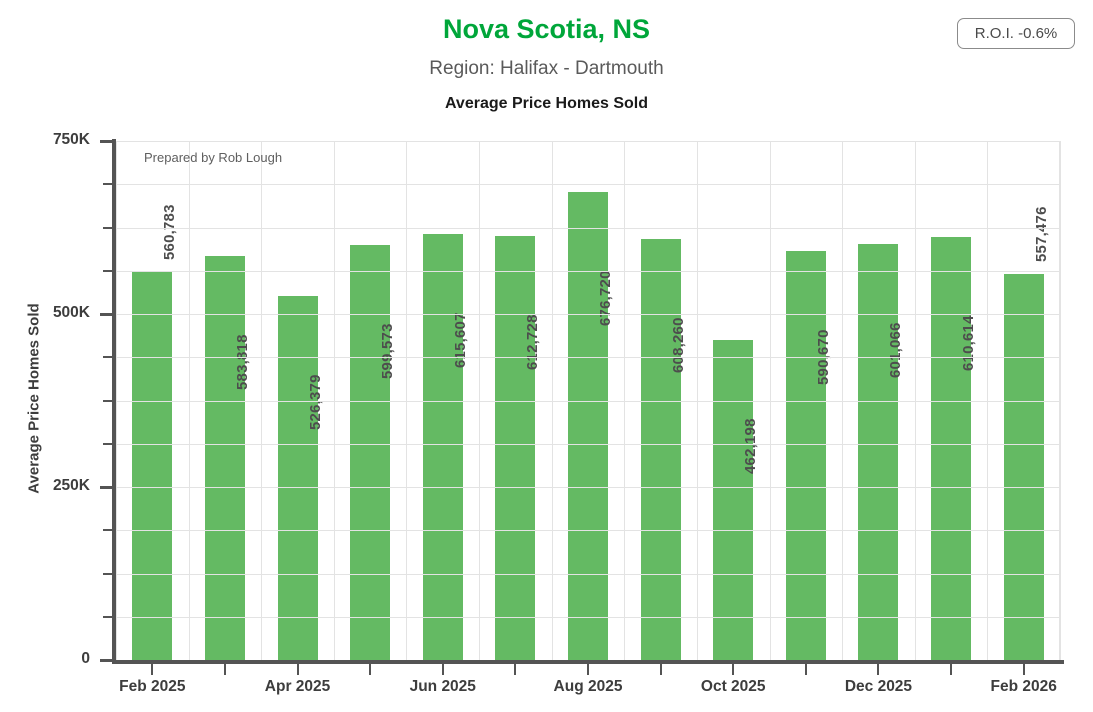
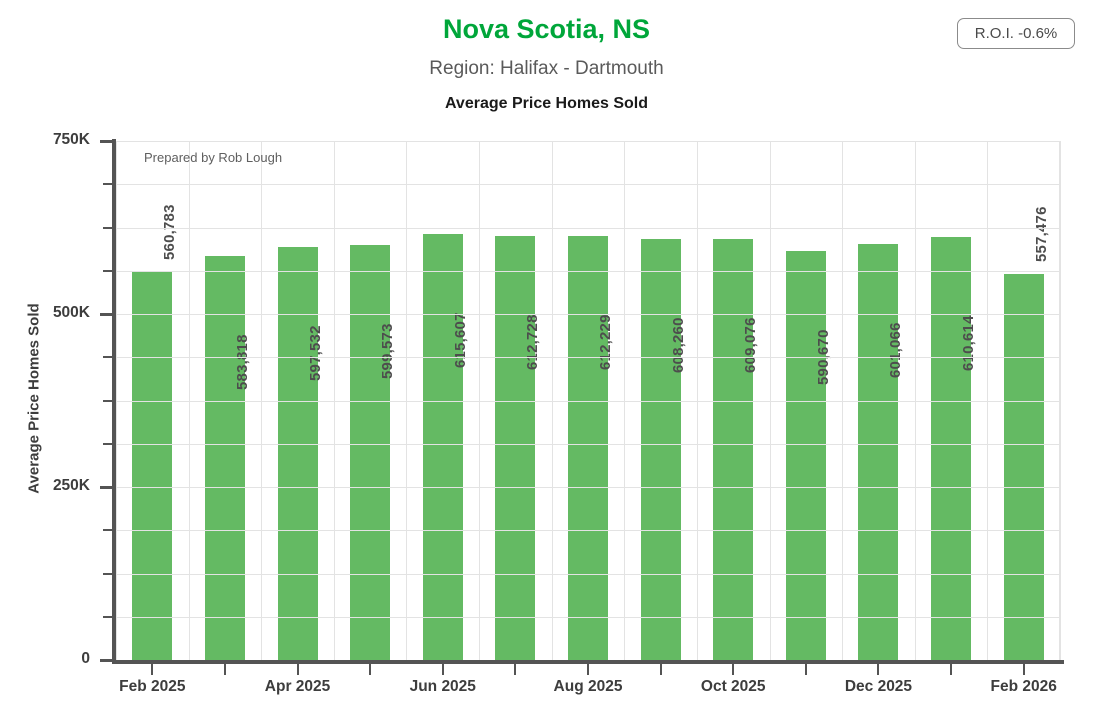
Apr 2025: 526,379 -> 597,532
Aug 2025: 676,720 -> 612,229
Oct 2025: 462,198 -> 609,076
